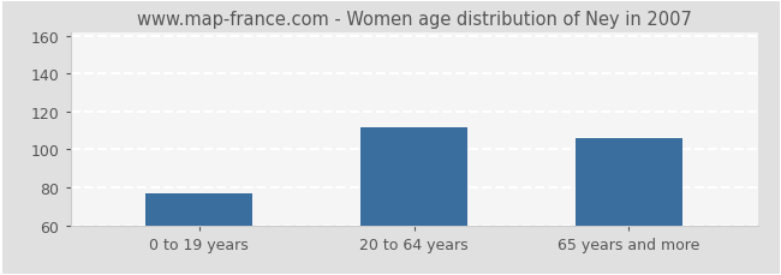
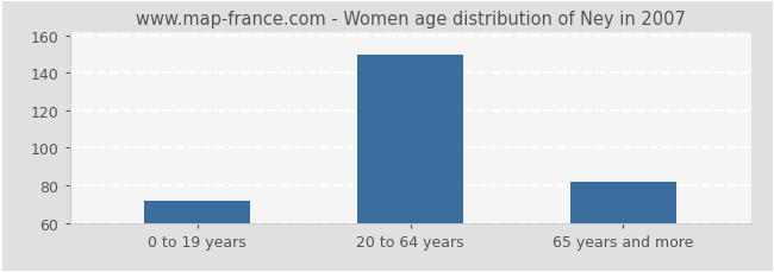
0 to 19 years: 77 -> 72
20 to 64 years: 112 -> 150
65 years and more: 106 -> 82
